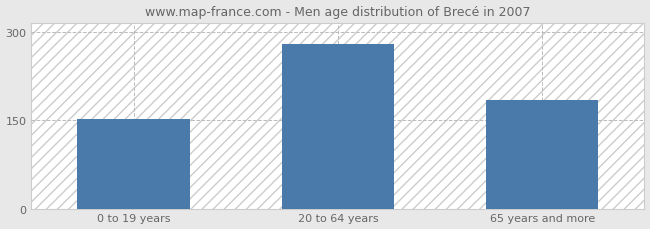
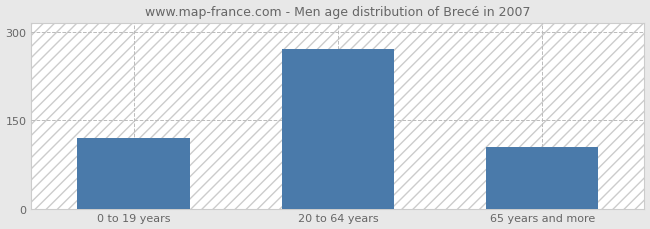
0 to 19 years: 152 -> 120
20 to 64 years: 280 -> 270
65 years and more: 184 -> 105
